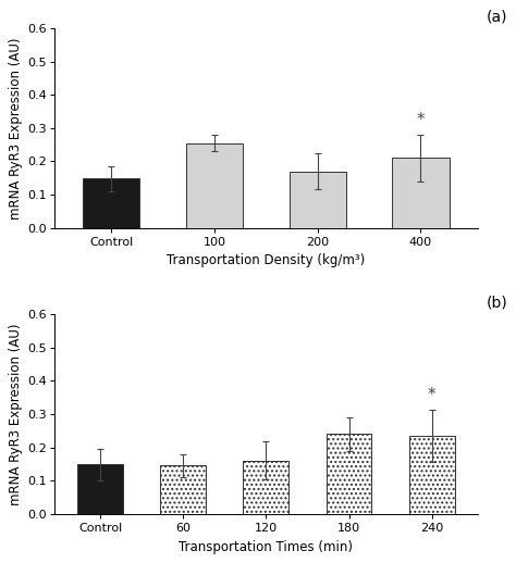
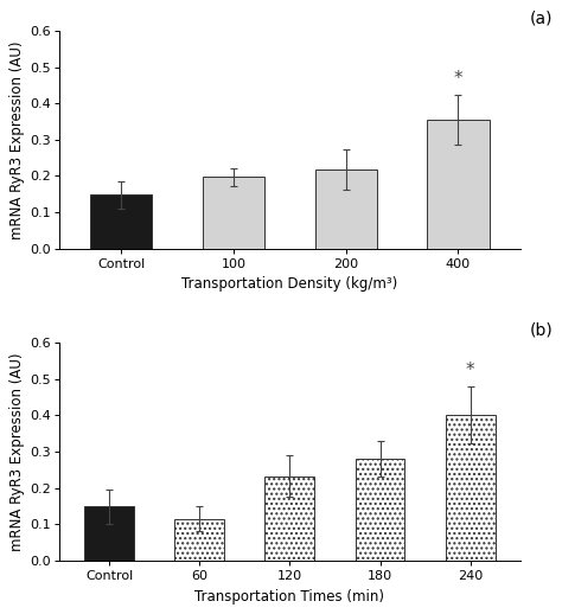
100: 0.255 -> 0.197
200: 0.170 -> 0.218
400: 0.210 -> 0.355
60: 0.145 -> 0.115
120: 0.160 -> 0.232
180: 0.240 -> 0.280
240: 0.235 -> 0.402
